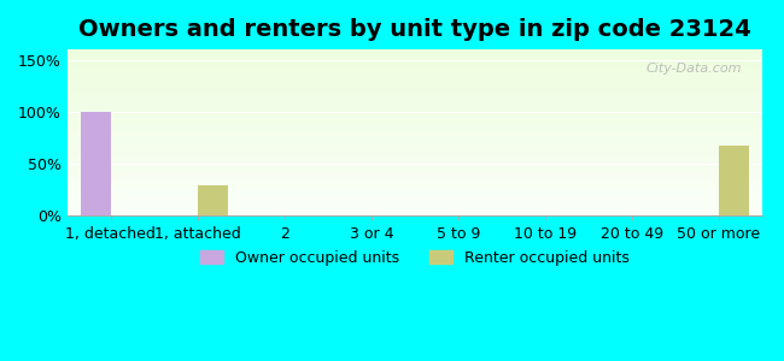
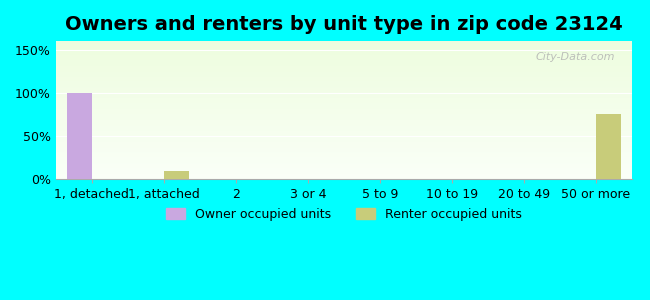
Renter occupied units/1, attached: 30% -> 10%
Renter occupied units/50 or more: 68% -> 76%
